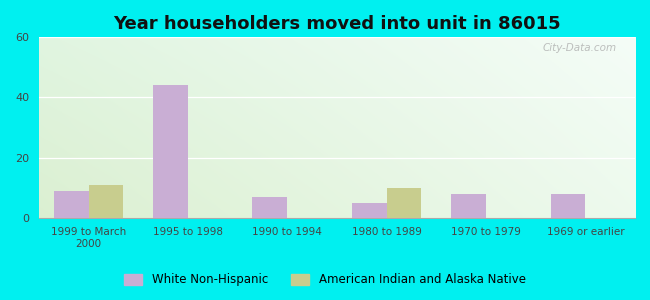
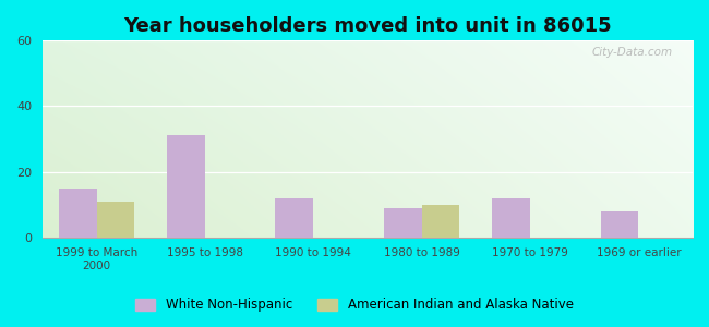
White Non-Hispanic/1999 to March 2000: 9 -> 15
White Non-Hispanic/1995 to 1998: 44 -> 31
White Non-Hispanic/1990 to 1994: 7 -> 12
White Non-Hispanic/1980 to 1989: 5 -> 9
White Non-Hispanic/1970 to 1979: 8 -> 12
